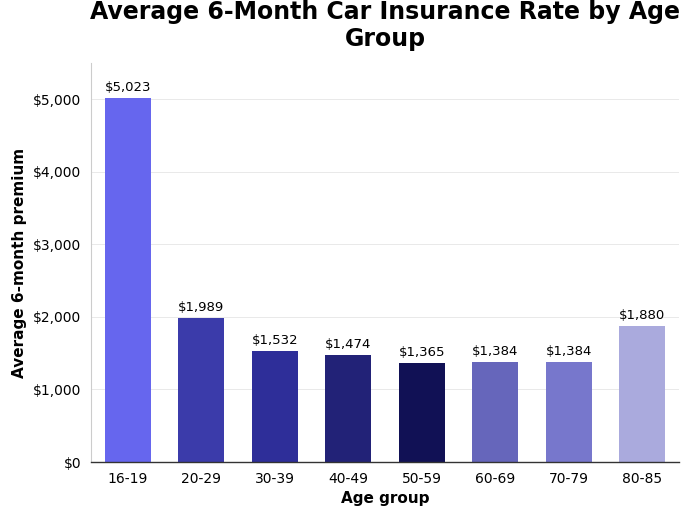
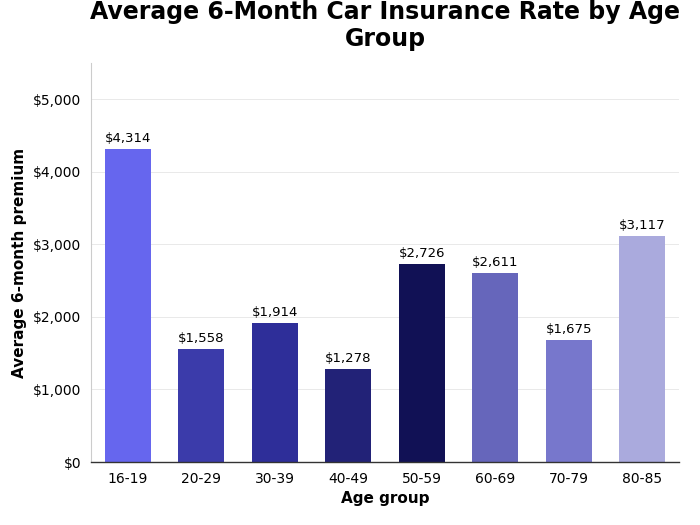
16-19: $5,023 -> $4,314
20-29: $1,989 -> $1,558
30-39: $1,532 -> $1,914
40-49: $1,474 -> $1,278
50-59: $1,365 -> $2,726
60-69: $1,384 -> $2,611
70-79: $1,384 -> $1,675
80-85: $1,880 -> $3,117
